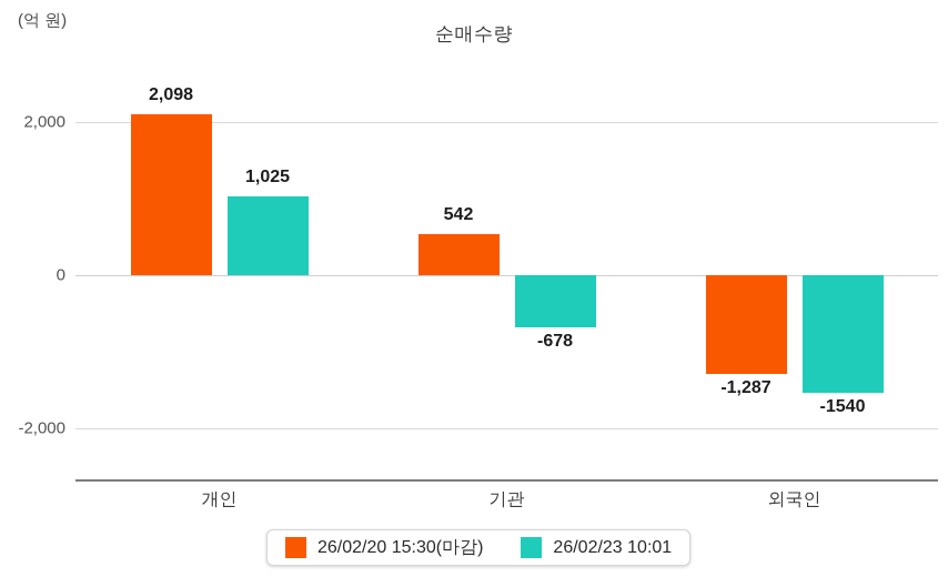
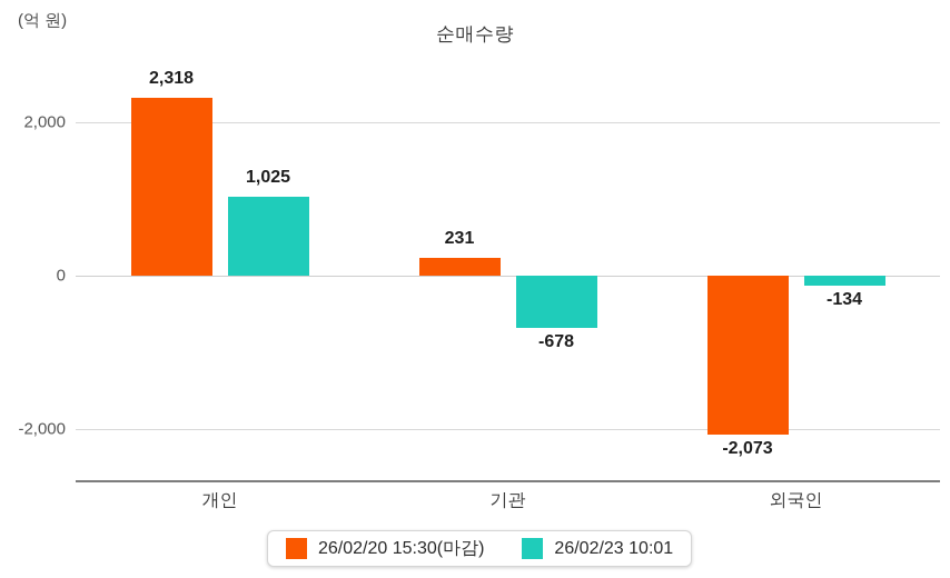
26/02/20 15:30(마감)/개인: 2,098 -> 2,318
26/02/20 15:30(마감)/기관: 542 -> 231
26/02/20 15:30(마감)/외국인: -1,287 -> -2,073
26/02/23 10:01/외국인: -1540 -> -134
